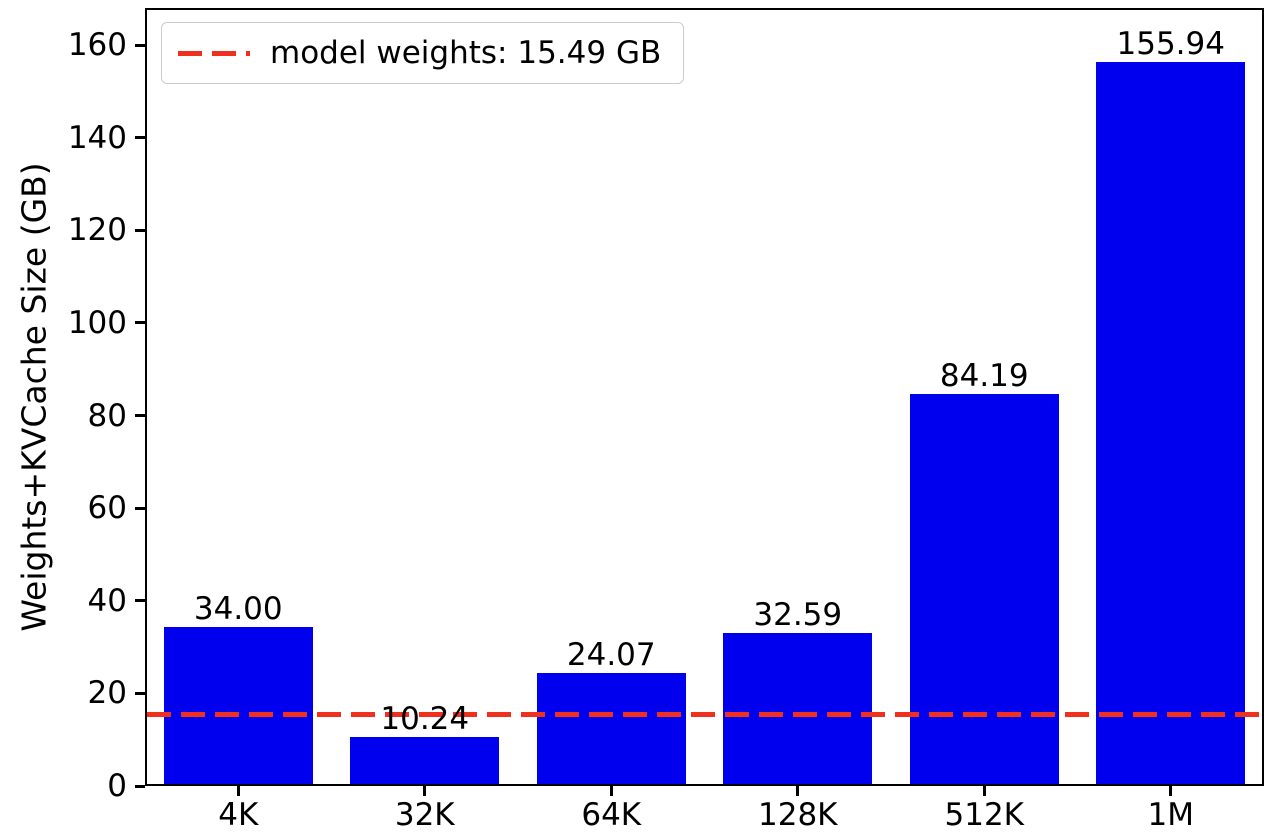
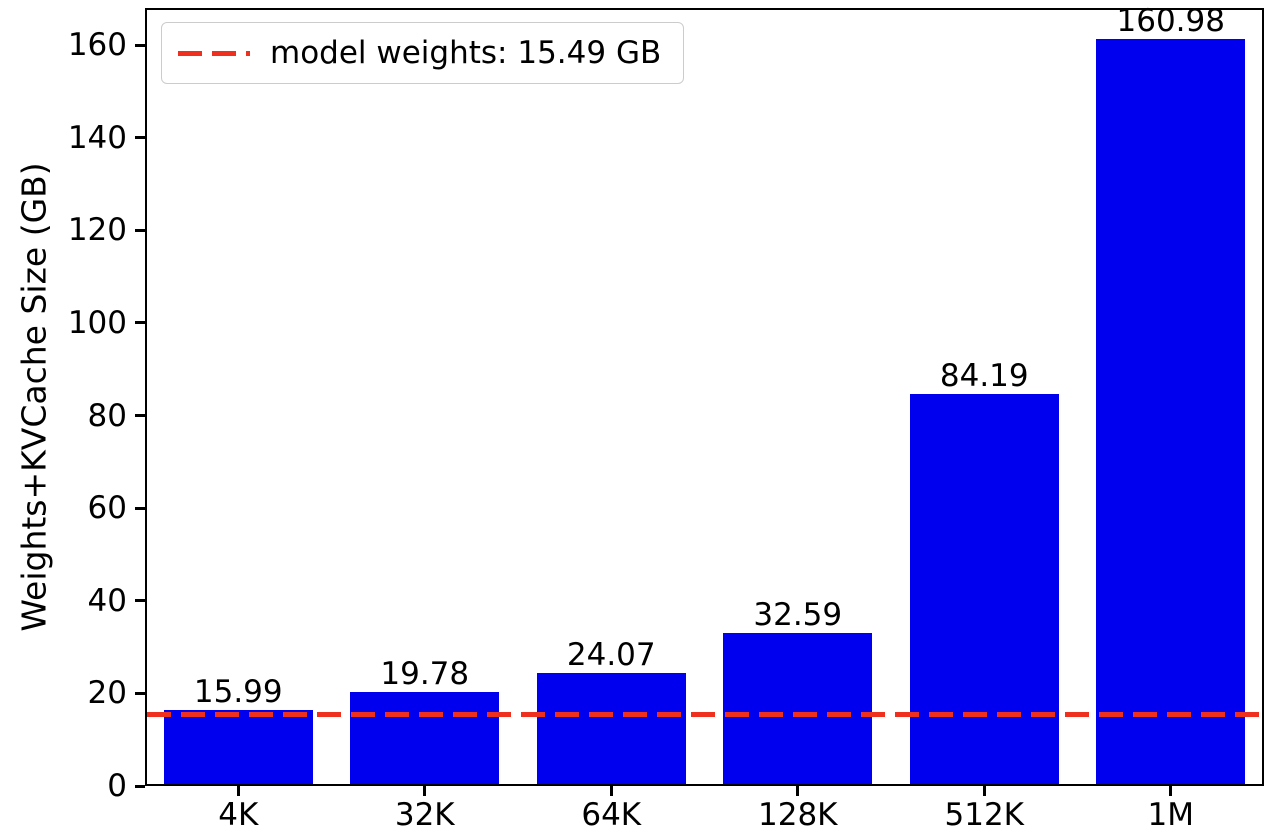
4K: 34.00 -> 15.99
32K: 10.24 -> 19.78
1M: 155.94 -> 160.98
